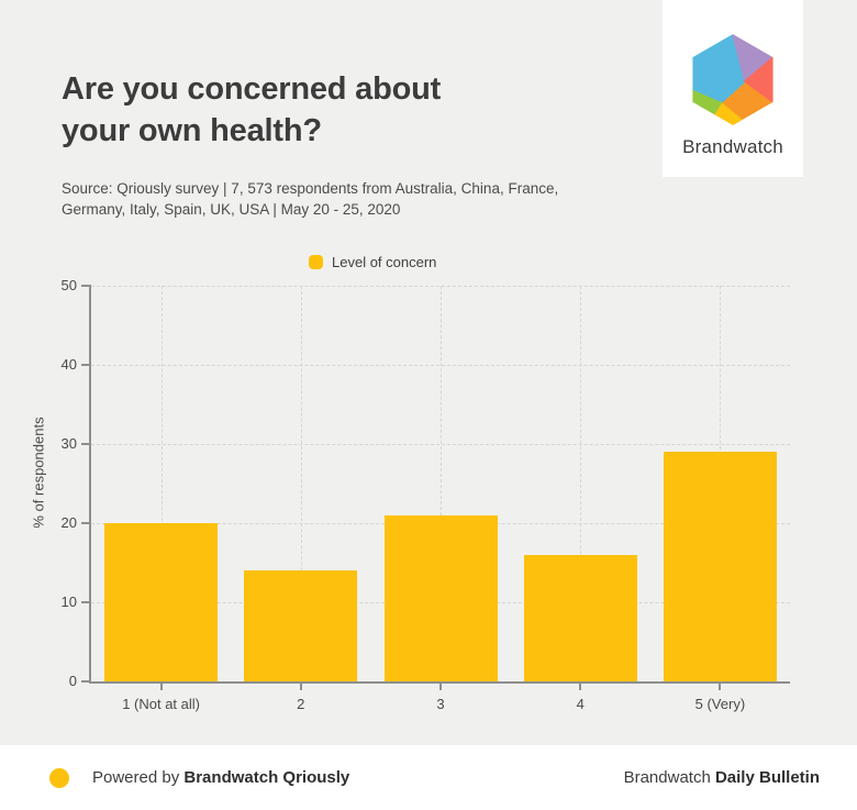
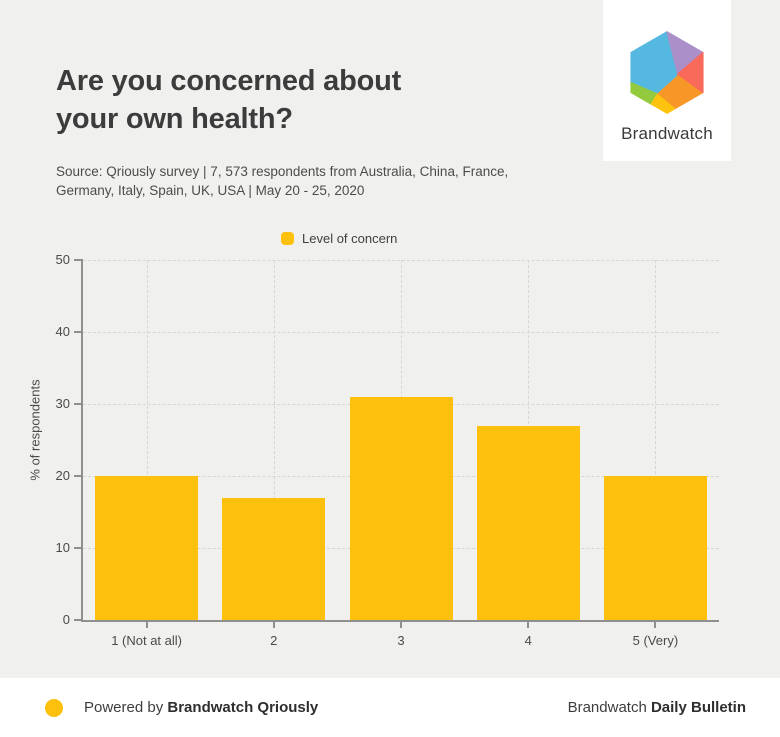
2: 14 -> 17
3: 21 -> 31
4: 16 -> 27
5 (Very): 29 -> 20
